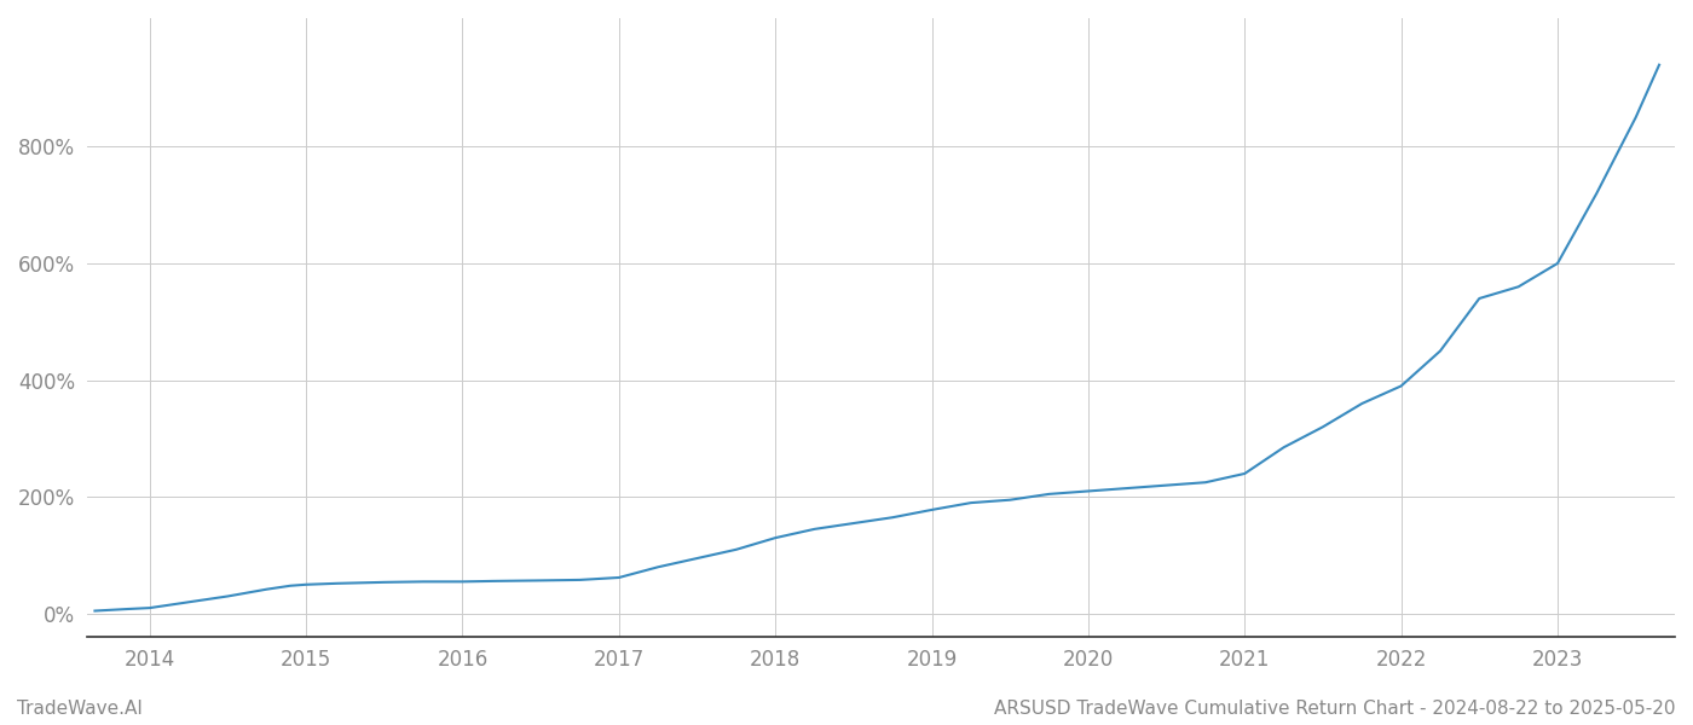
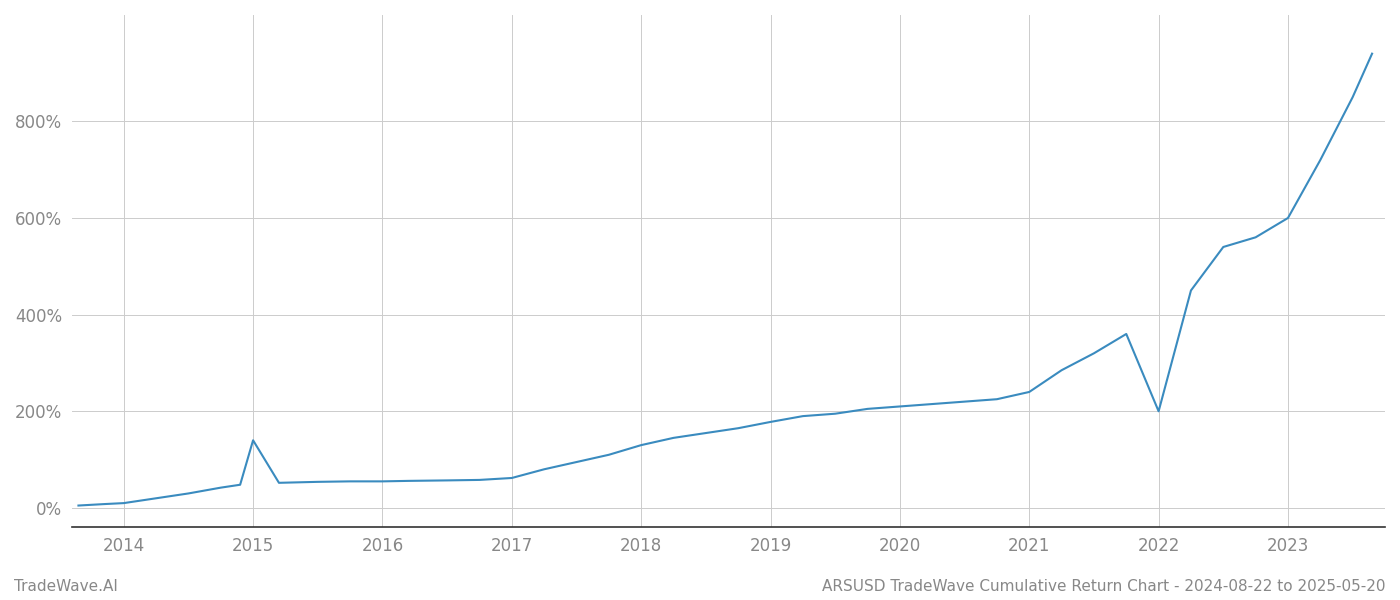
2015: 50% -> 140%
2022: 390% -> 200%
